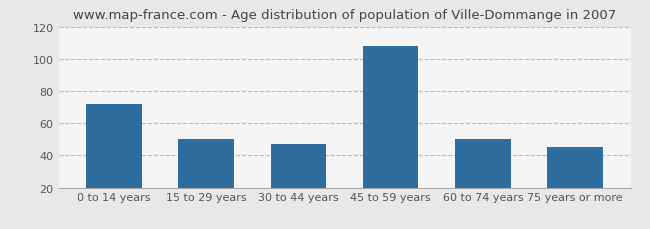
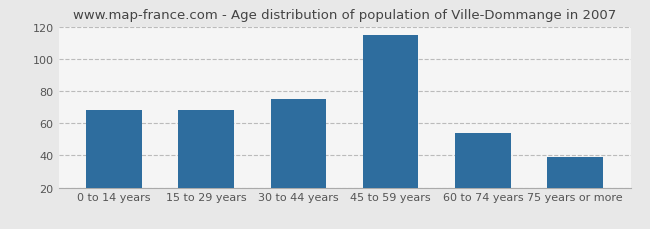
0 to 14 years: 72 -> 68
15 to 29 years: 50 -> 68
30 to 44 years: 47 -> 75
45 to 59 years: 108 -> 115
60 to 74 years: 50 -> 54
75 years or more: 45 -> 39
